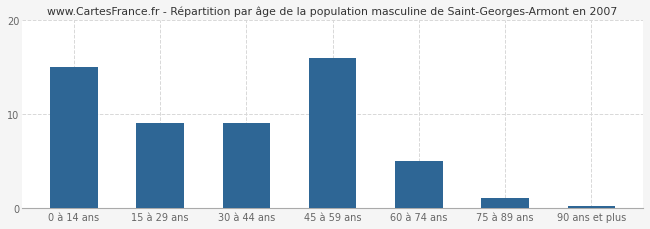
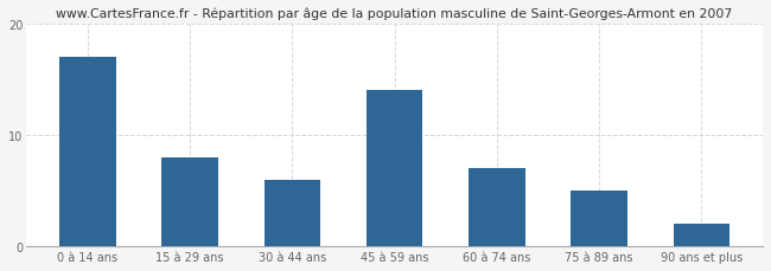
0 à 14 ans: 15.0 -> 17.0
15 à 29 ans: 9.0 -> 8.0
30 à 44 ans: 9.0 -> 6.0
45 à 59 ans: 16.0 -> 14.0
60 à 74 ans: 5.0 -> 7.0
75 à 89 ans: 1.0 -> 5.0
90 ans et plus: 0.2 -> 2.0
